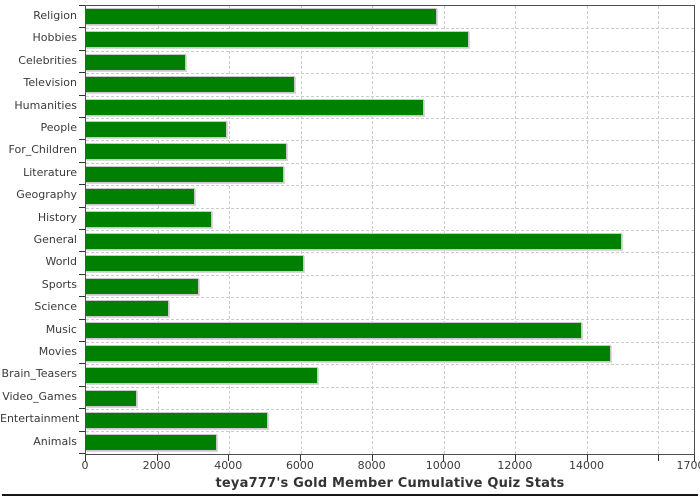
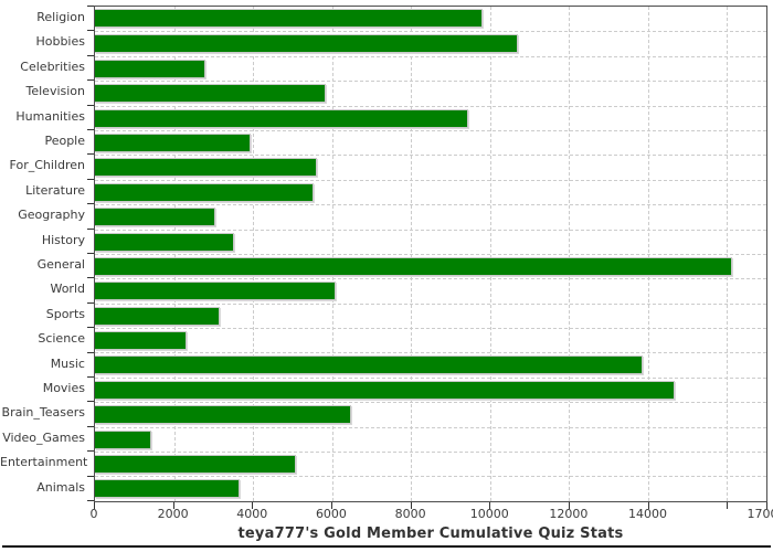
General: 15000 -> 16100
